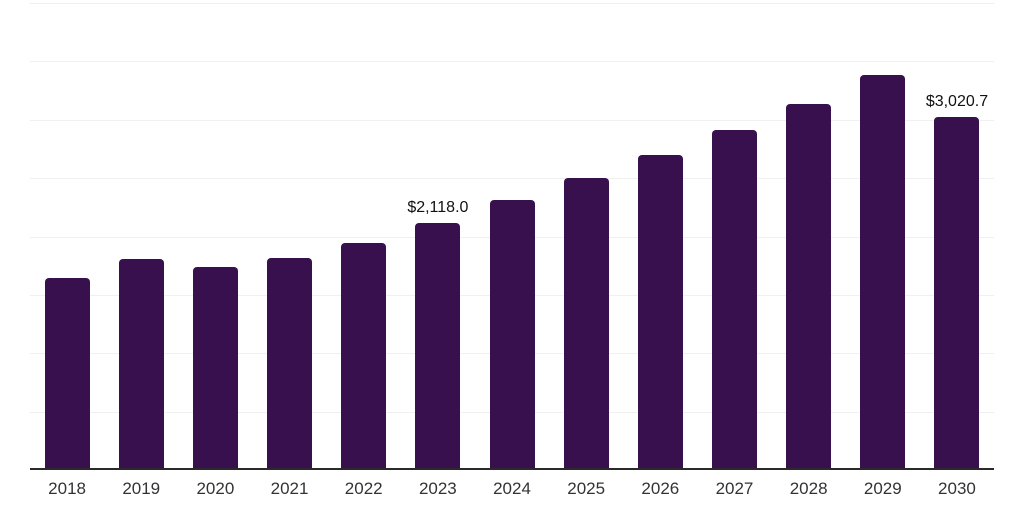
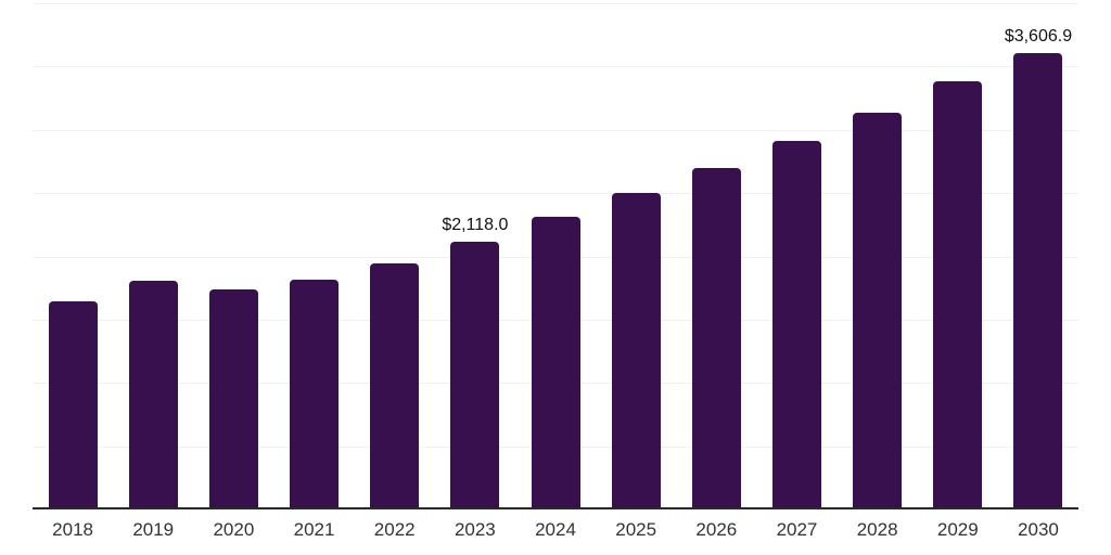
2030: $3,020.7 -> $3,606.9
